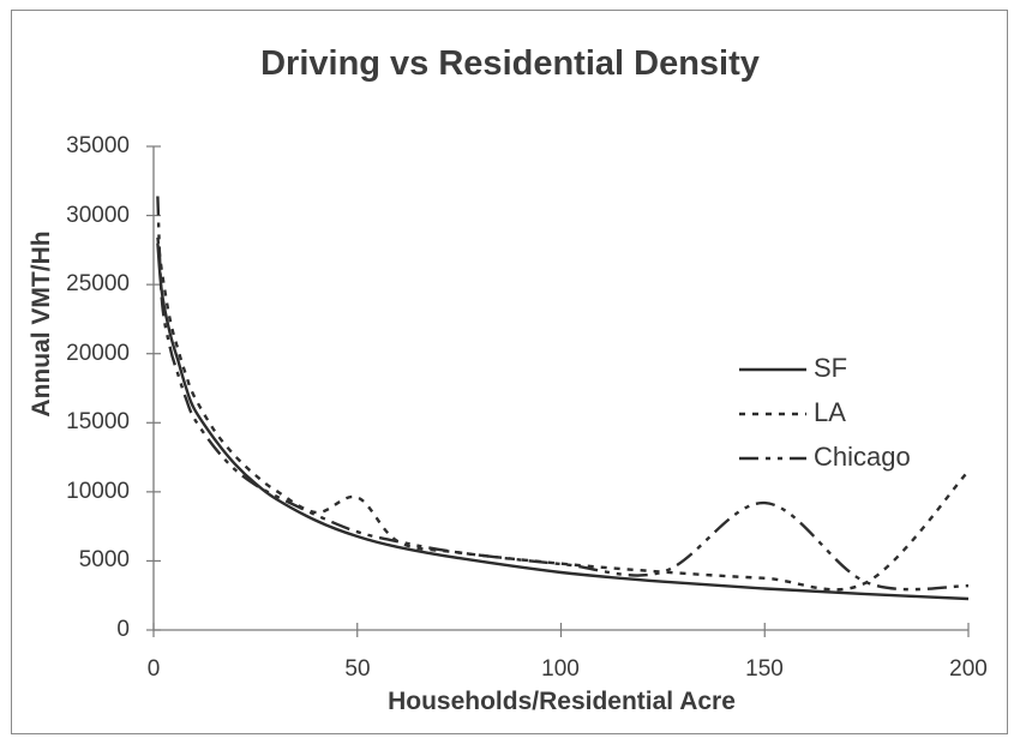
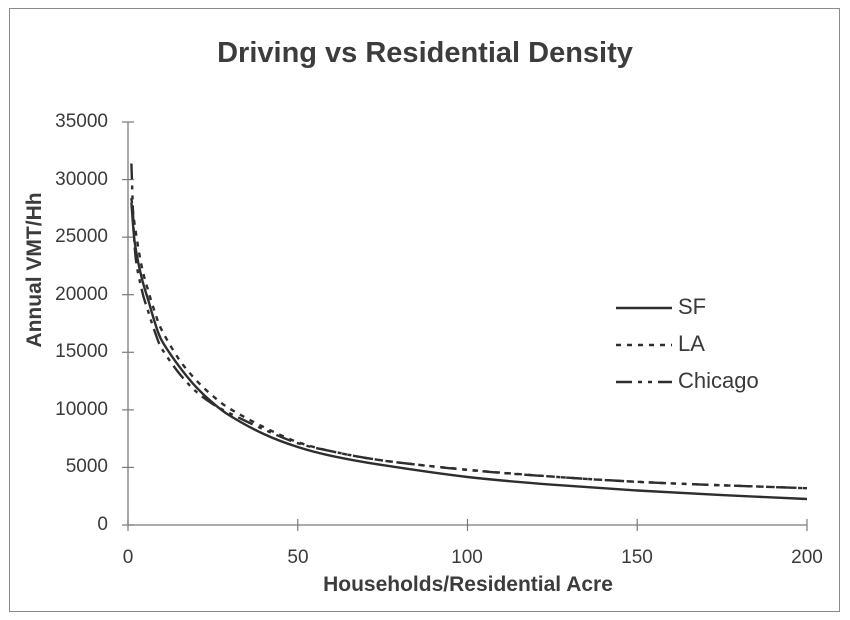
LA/50: 9600 -> 7200
Chicago/150: 9200 -> 3800
LA/200: 11500 -> 3200
